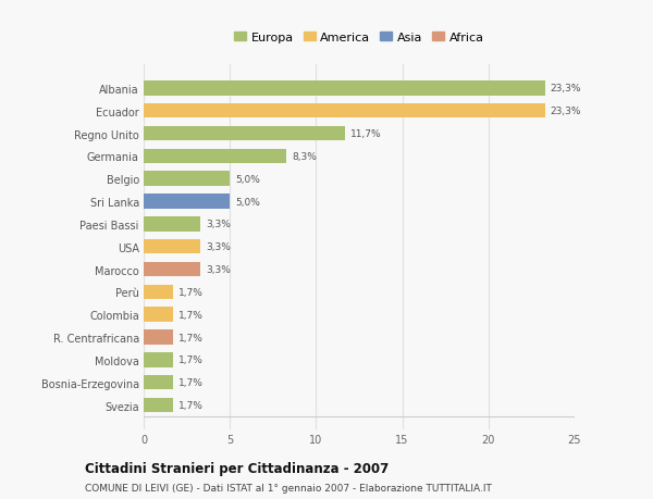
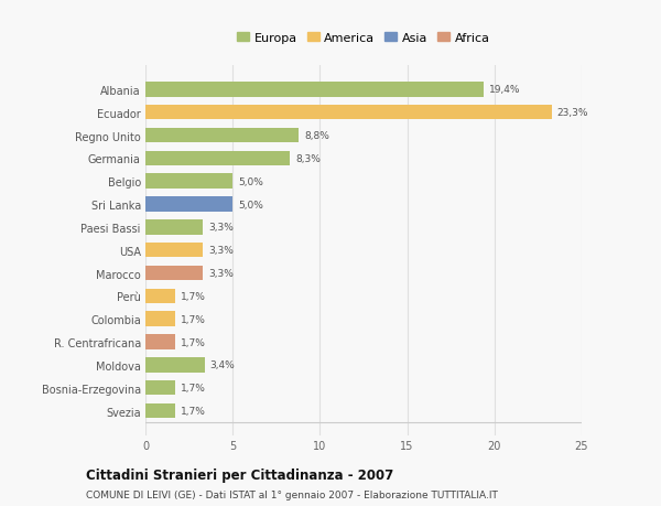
Albania: 23,3% -> 19,4%
Regno Unito: 11,7% -> 8,8%
Moldova: 1,7% -> 3,4%
